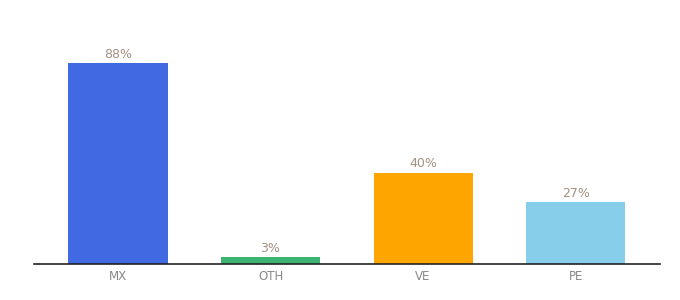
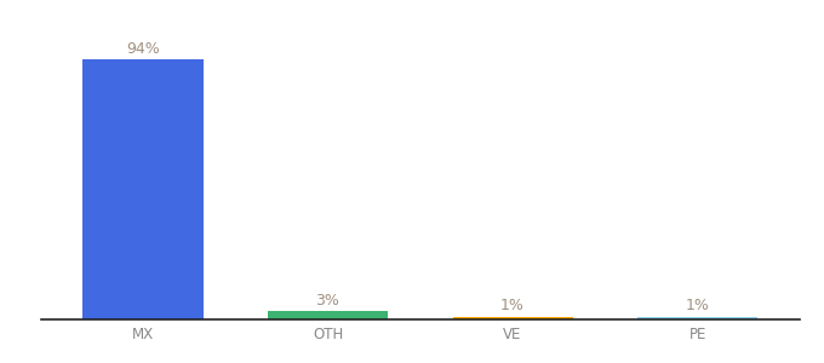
MX: 88% -> 94%
VE: 40% -> 1%
PE: 27% -> 1%
